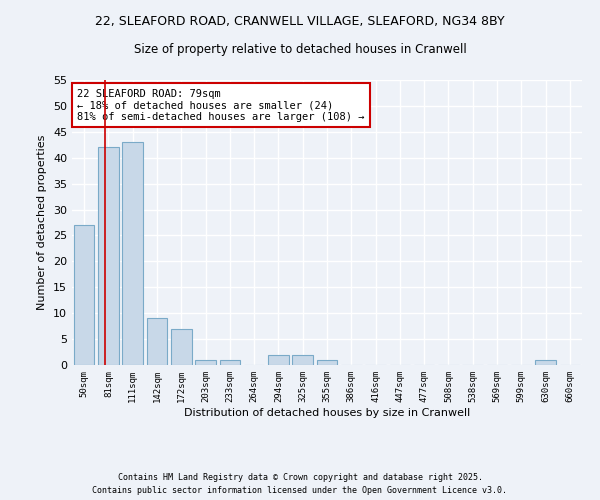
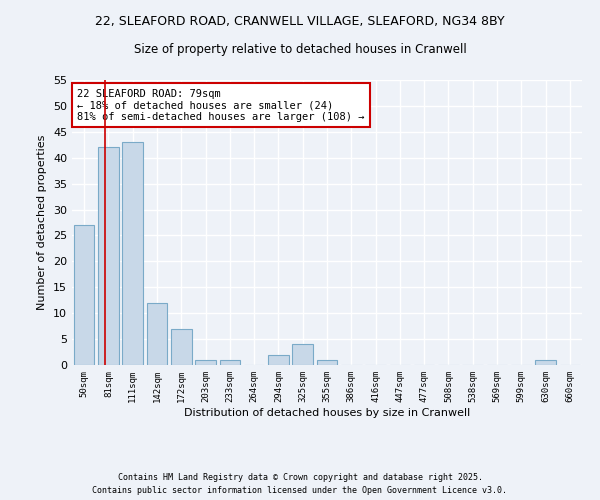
142sqm: 9 -> 12
325sqm: 2 -> 4
